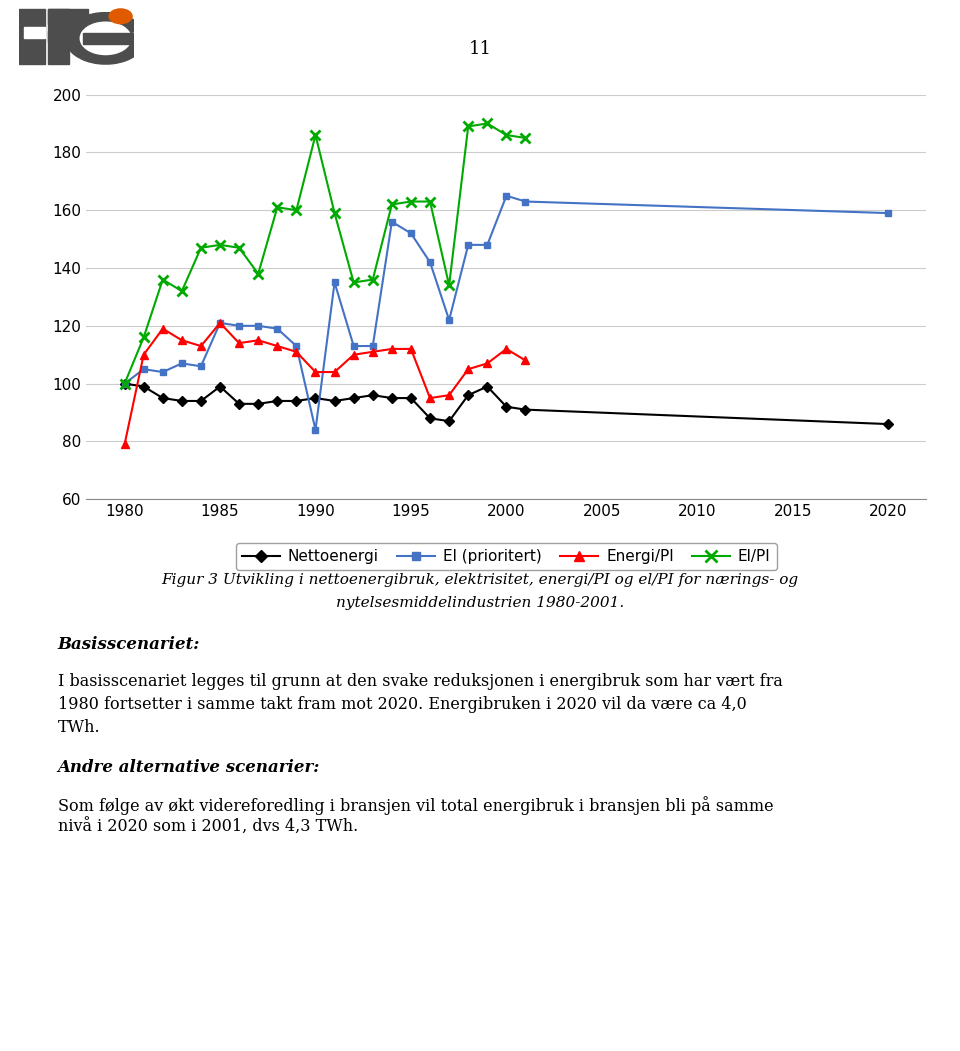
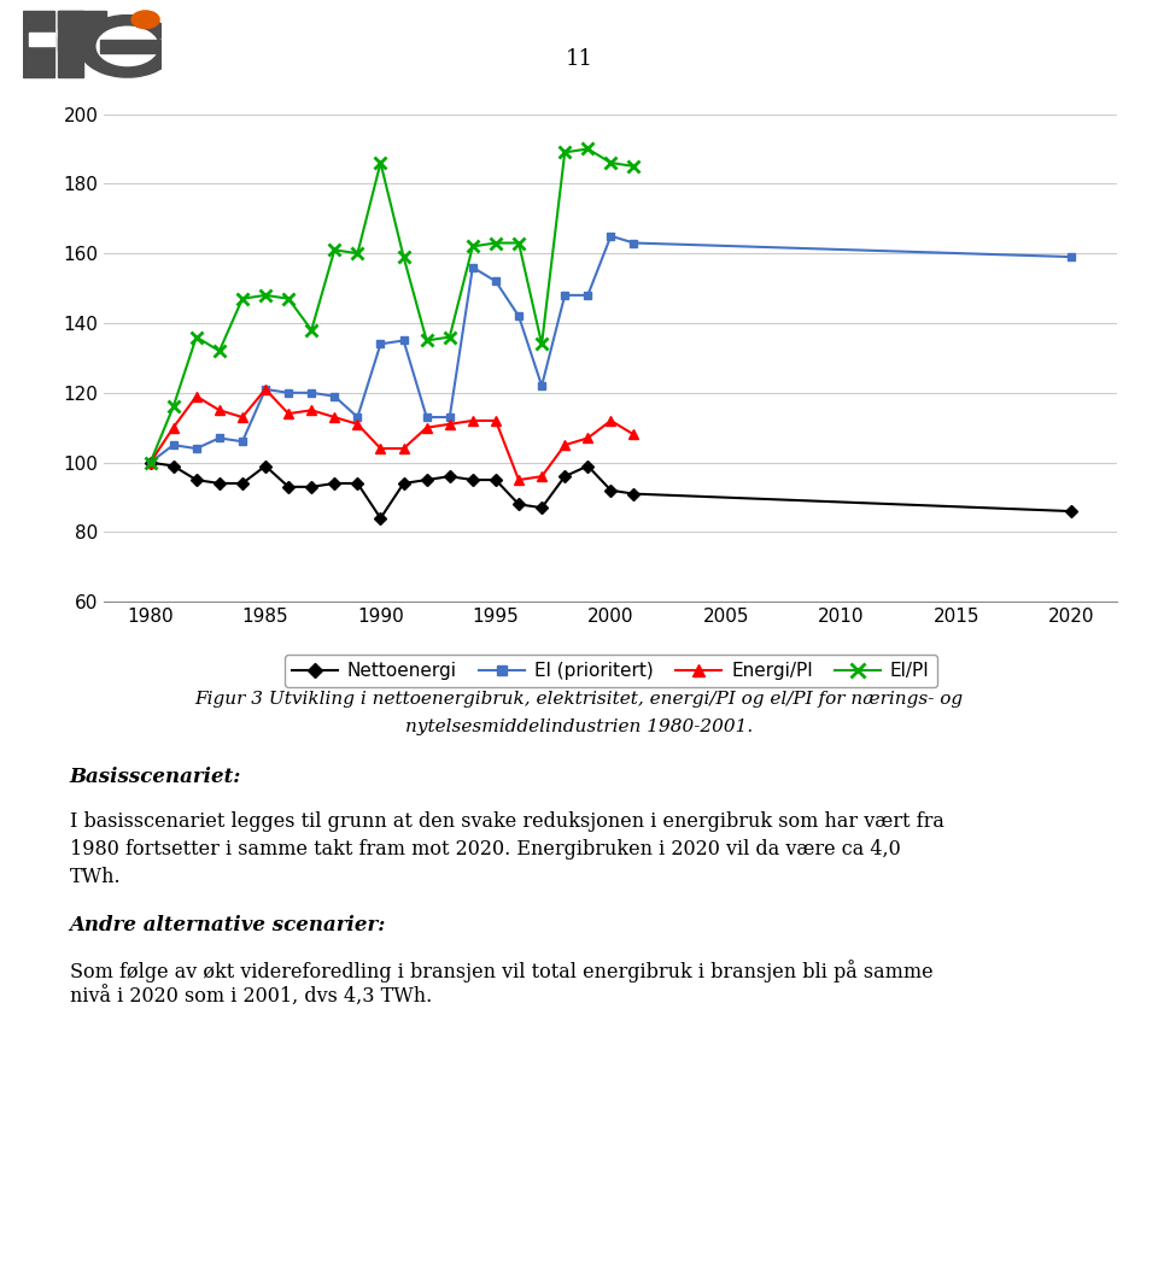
Energi/PI/1980: 79 -> 100
Nettoenergi/1990: 95 -> 84
El (prioritert)/1990: 84 -> 134
